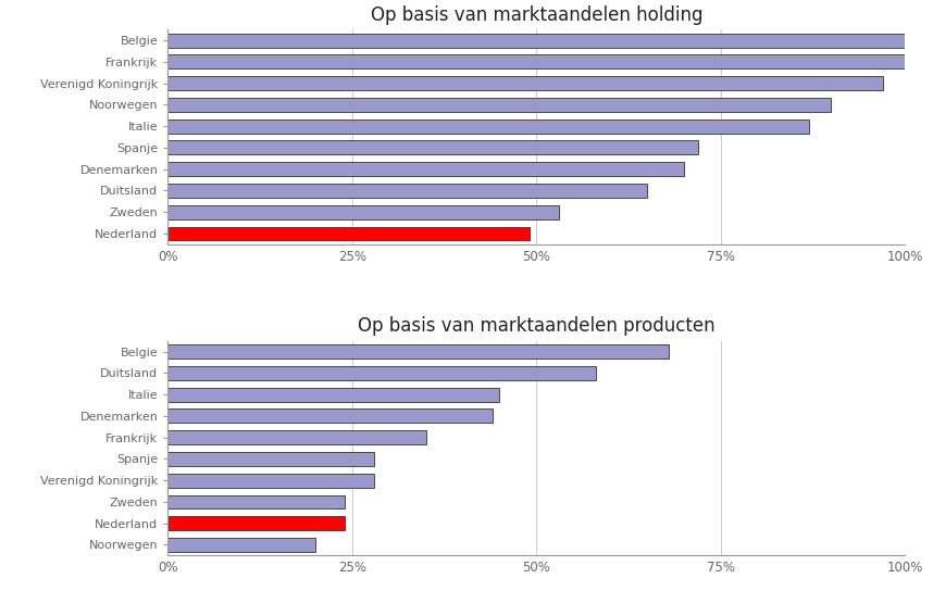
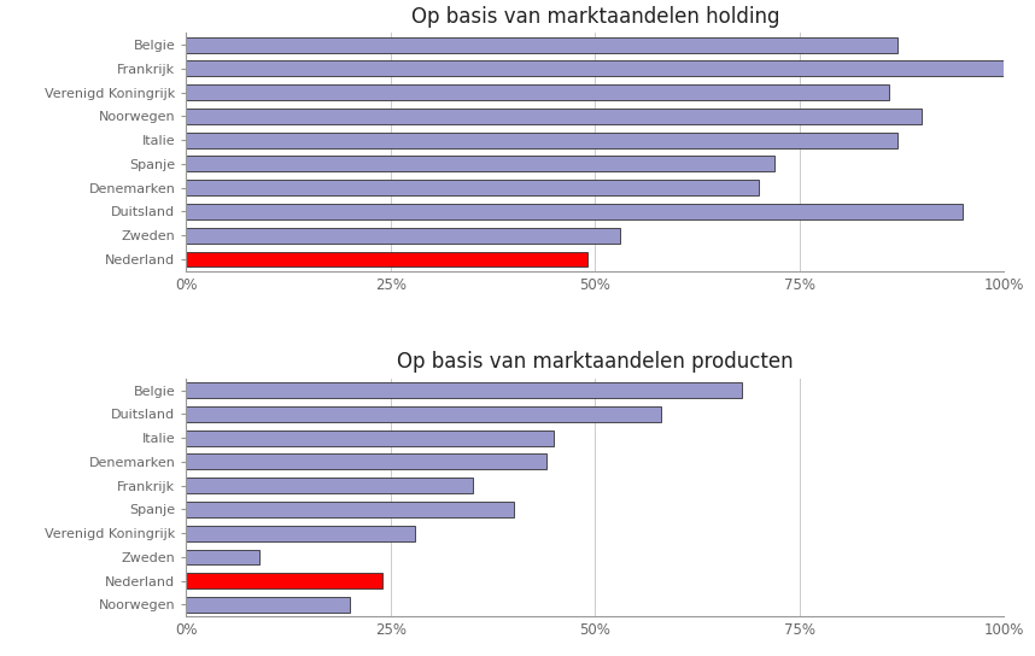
Op basis van marktaandelen holding/Belgie: 100% -> 87%
Op basis van marktaandelen holding/Verenigd Koningrijk: 97% -> 86%
Op basis van marktaandelen holding/Duitsland: 65% -> 95%
Op basis van marktaandelen producten/Spanje: 28% -> 40%
Op basis van marktaandelen producten/Zweden: 24% -> 9%
